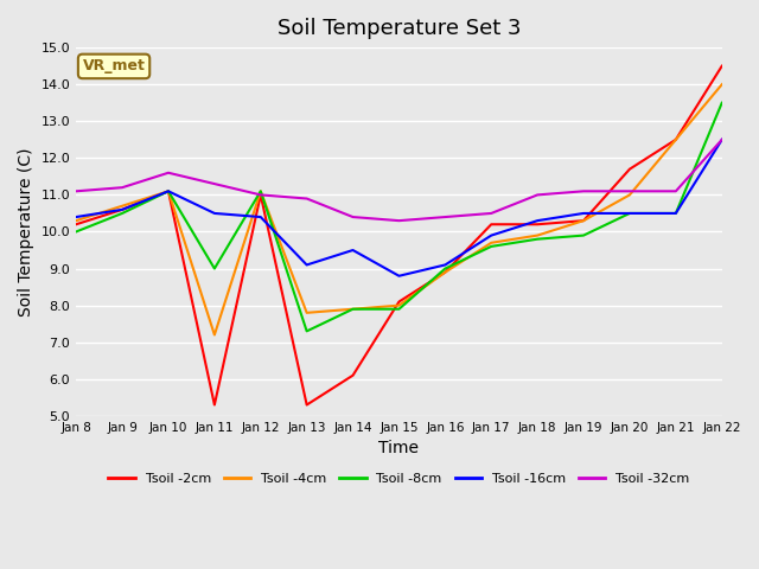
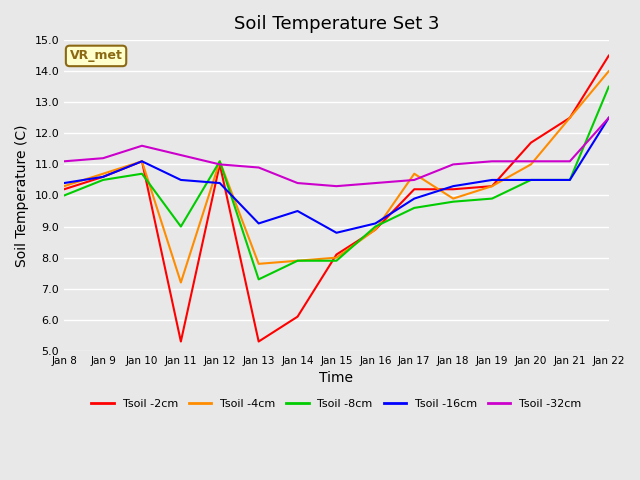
Tsoil -8cm/Jan 10: 11.1 -> 10.7
Tsoil -4cm/Jan 17: 9.7 -> 10.7
